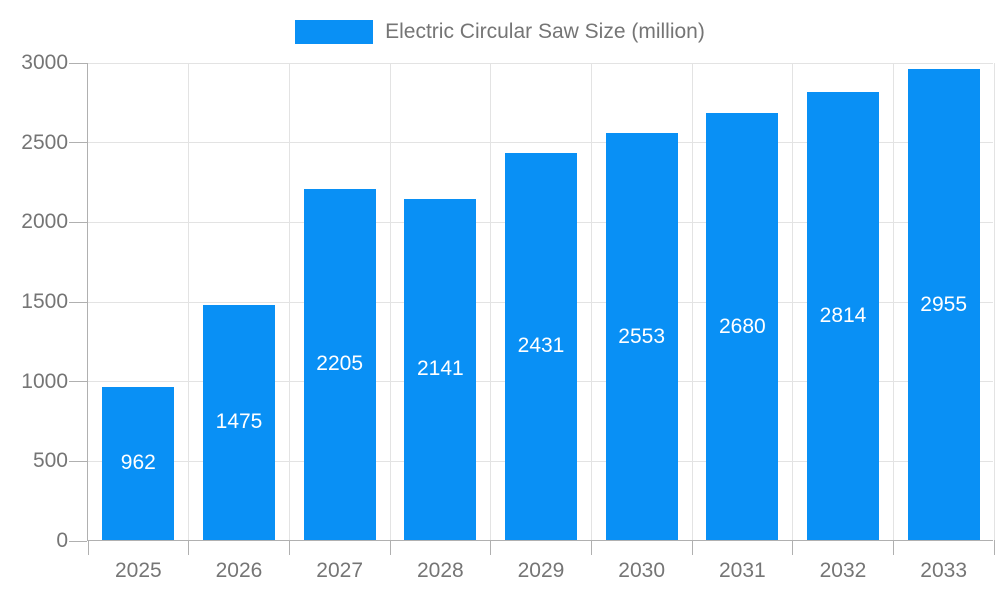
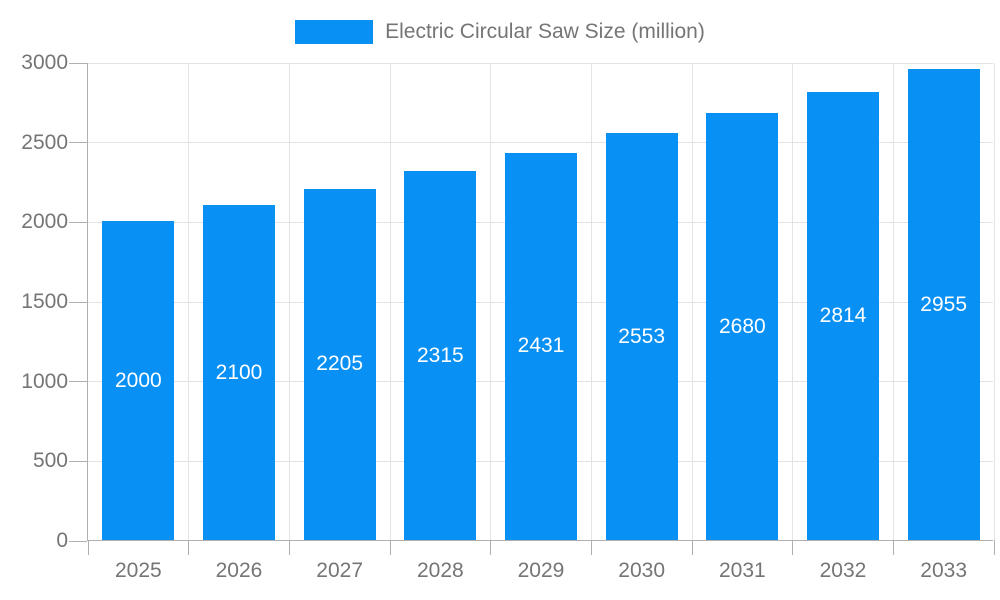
2025: 962 -> 2000
2026: 1475 -> 2100
2028: 2141 -> 2315
